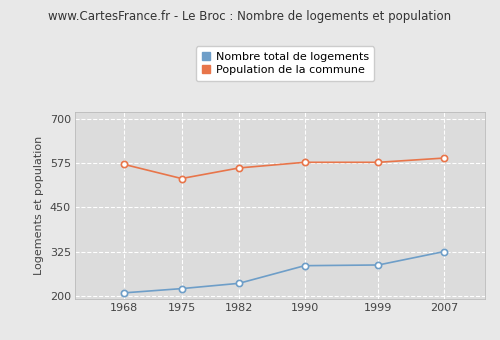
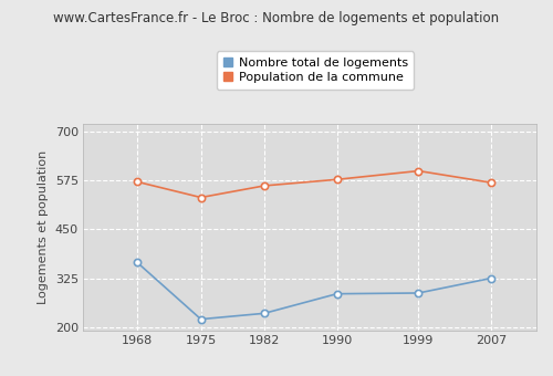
Nombre total de logements/1968: 208 -> 365
Population de la commune/1999: 578 -> 600
Population de la commune/2007: 590 -> 570
